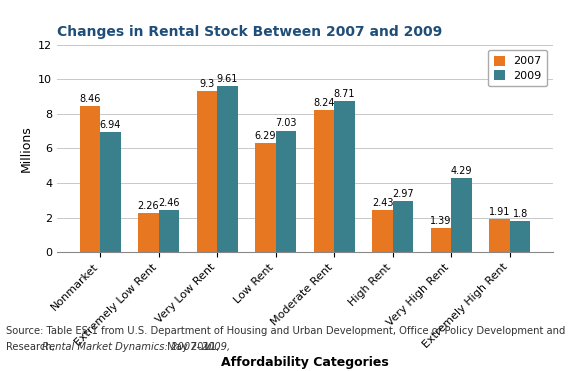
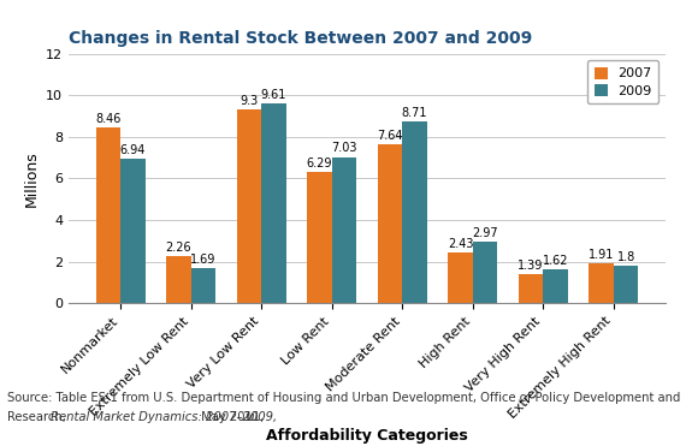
2009/Extremely Low Rent: 2.46 -> 1.69
2007/Moderate Rent: 8.24 -> 7.64
2009/Very High Rent: 4.29 -> 1.62
